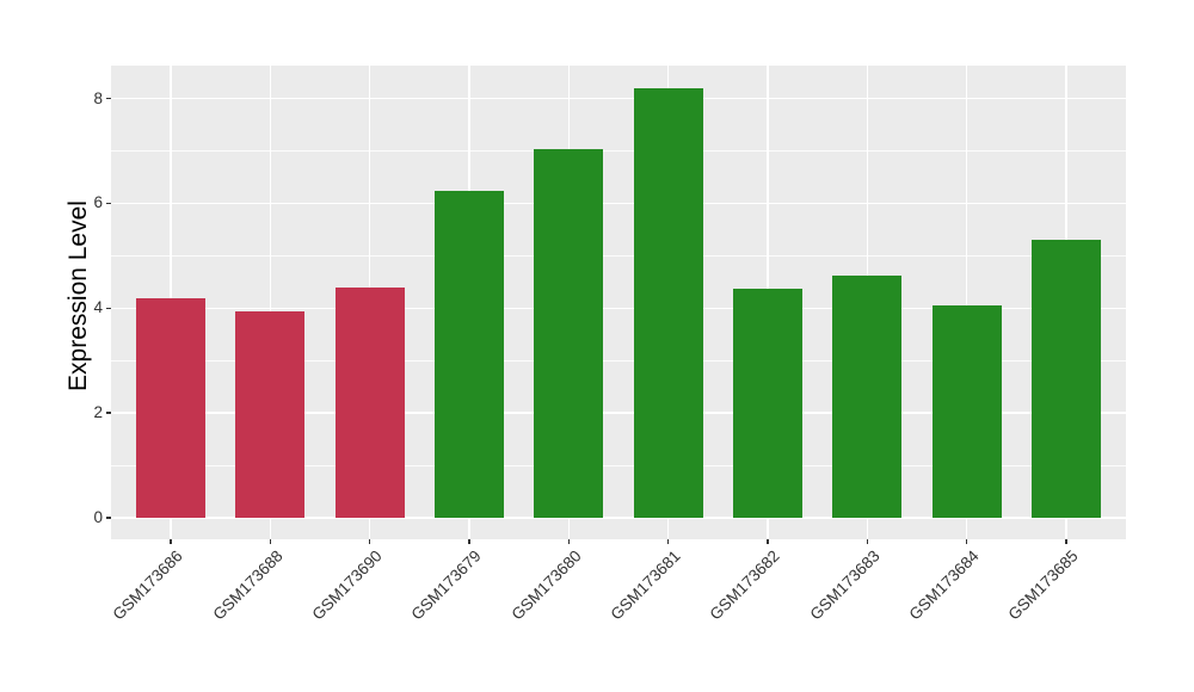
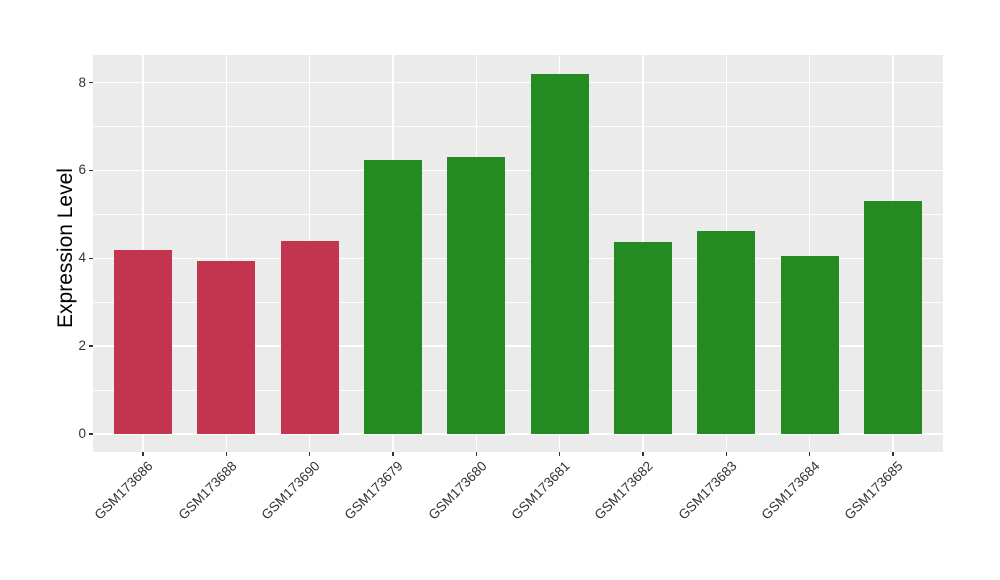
GSM173680: 7.0 -> 6.3
